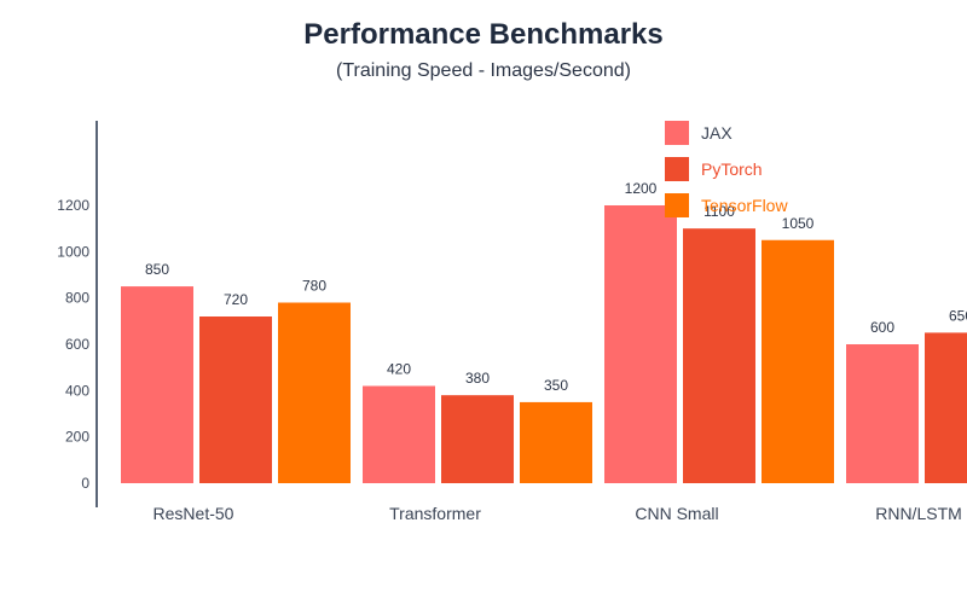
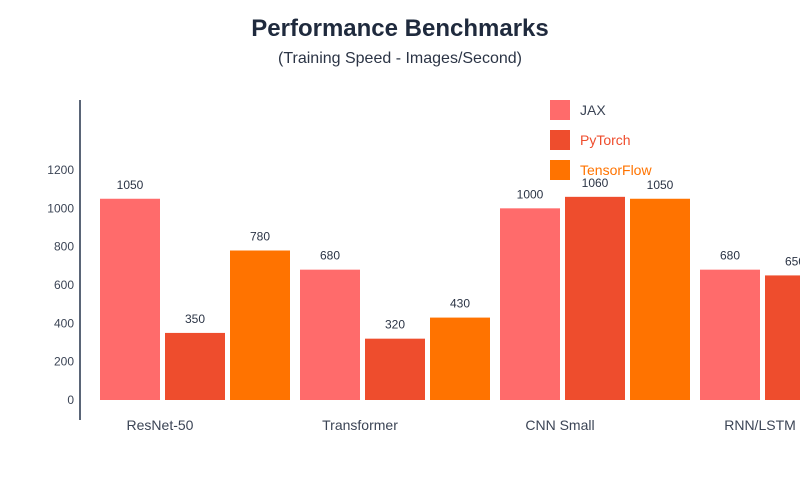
JAX/ResNet-50: 850 -> 1050
PyTorch/ResNet-50: 720 -> 350
JAX/Transformer: 420 -> 680
PyTorch/Transformer: 380 -> 320
TensorFlow/Transformer: 350 -> 430
JAX/CNN Small: 1200 -> 1000
PyTorch/CNN Small: 1100 -> 1060
JAX/RNN/LSTM: 600 -> 680
